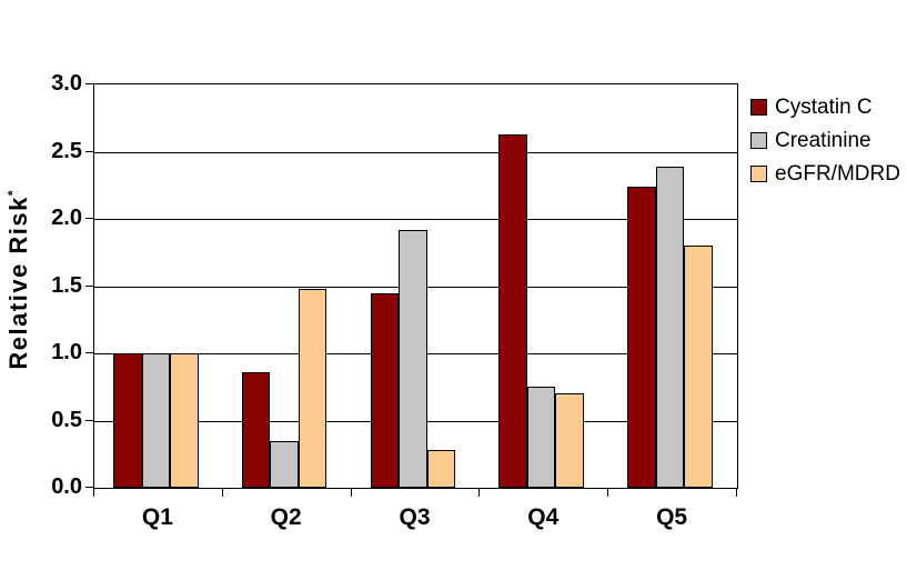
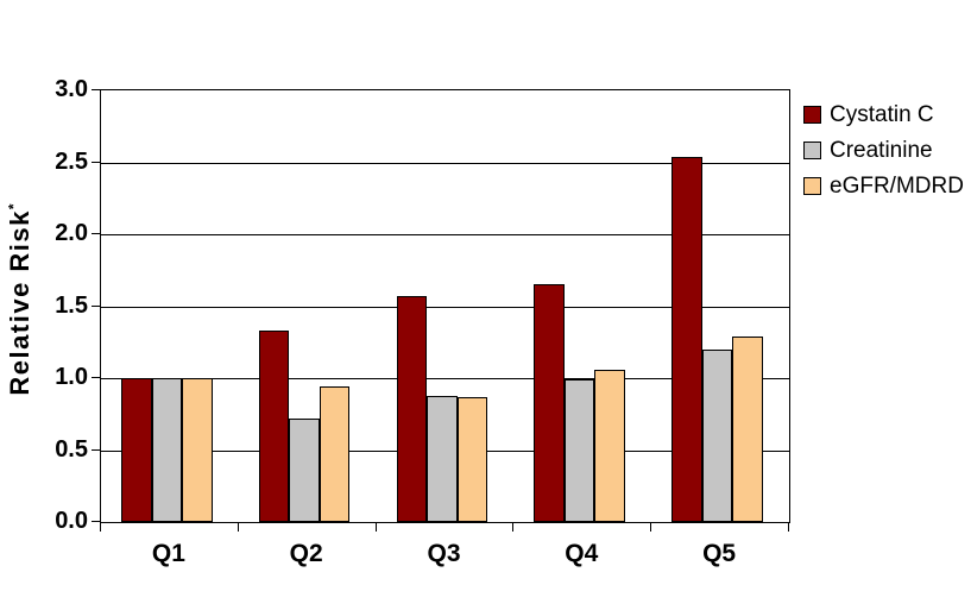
Cystatin C/Q2: 0.86 -> 1.33
Creatinine/Q2: 0.35 -> 0.72
eGFR/MDRD/Q2: 1.48 -> 0.94
Cystatin C/Q3: 1.45 -> 1.57
Creatinine/Q3: 1.92 -> 0.88
eGFR/MDRD/Q3: 0.28 -> 0.87
Cystatin C/Q4: 2.63 -> 1.65
Creatinine/Q4: 0.75 -> 0.99
eGFR/MDRD/Q4: 0.70 -> 1.06
Cystatin C/Q5: 2.24 -> 2.54
Creatinine/Q5: 2.39 -> 1.20
eGFR/MDRD/Q5: 1.80 -> 1.29
